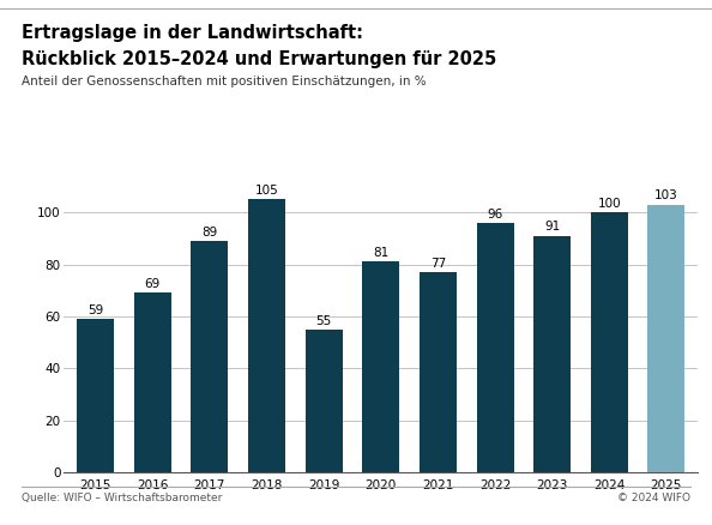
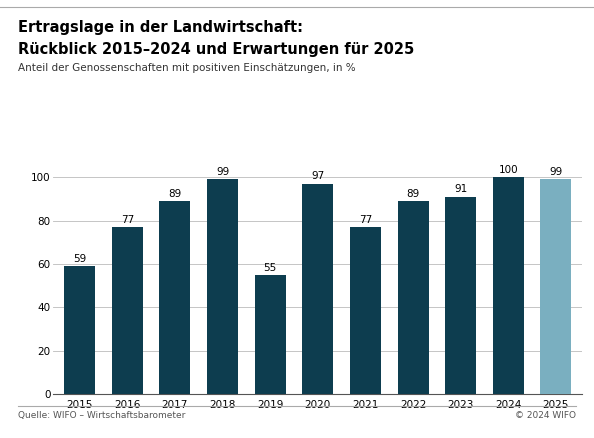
2016: 69 -> 77
2018: 105 -> 99
2020: 81 -> 97
2022: 96 -> 89
2025: 103 -> 99
